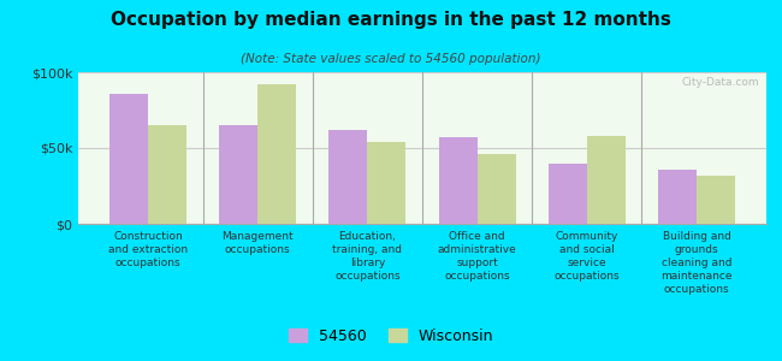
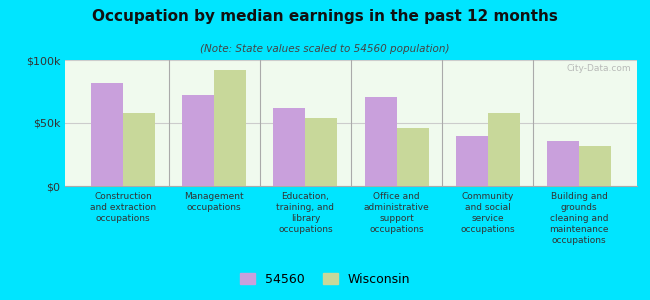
54560/Construction and extraction occupations: $86k -> $82k
Wisconsin/Construction and extraction occupations: $65k -> $58k
54560/Management occupations: $65k -> $72k
54560/Office and administrative support occupations: $57k -> $71k
